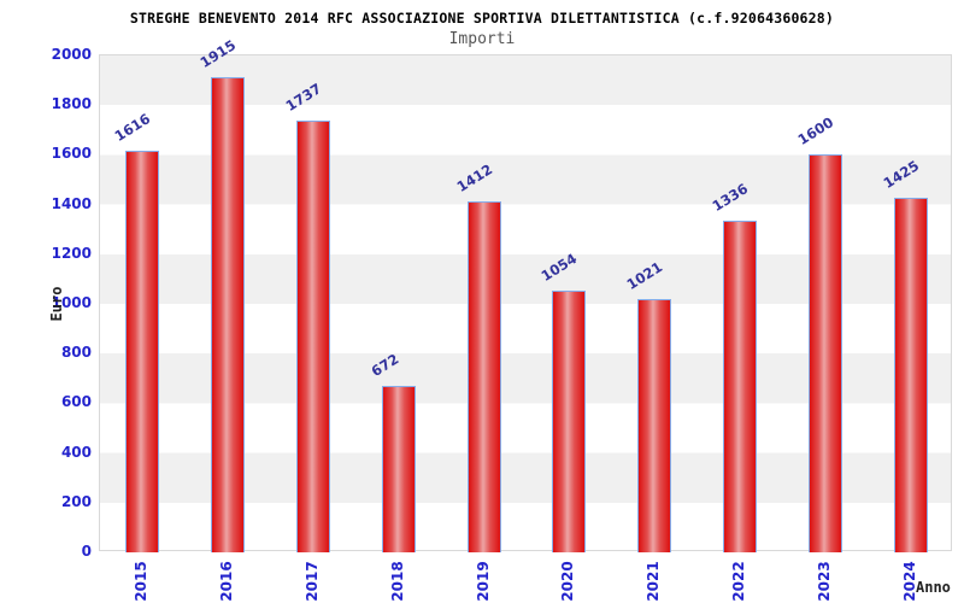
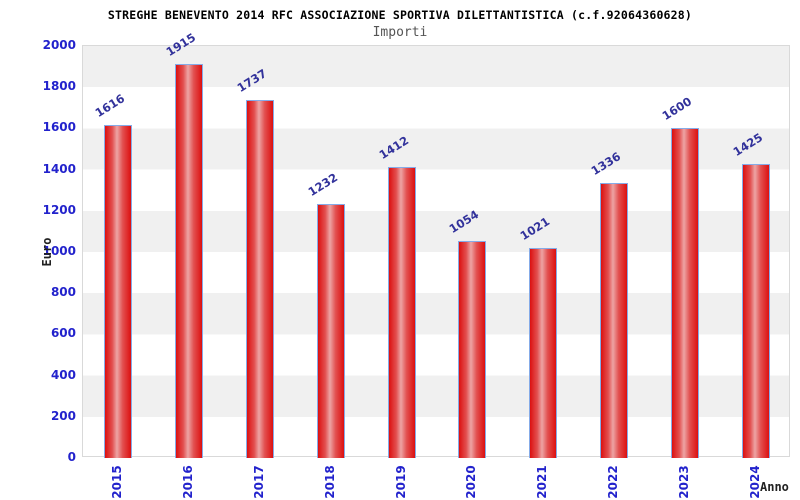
2018: 672 -> 1232
